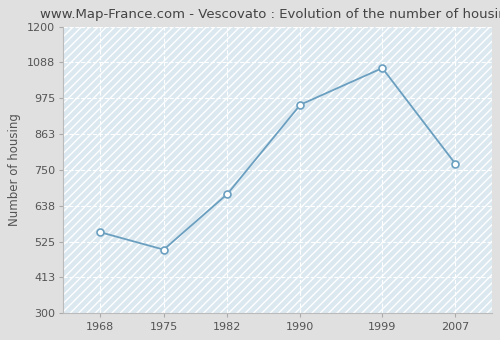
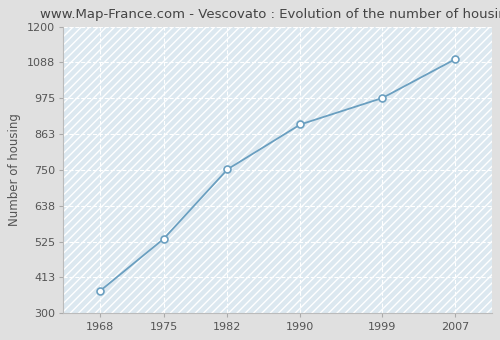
1968: 555 -> 370
1975: 500 -> 534
1982: 675 -> 752
1990: 955 -> 893
1999: 1070 -> 976
2007: 770 -> 1098
